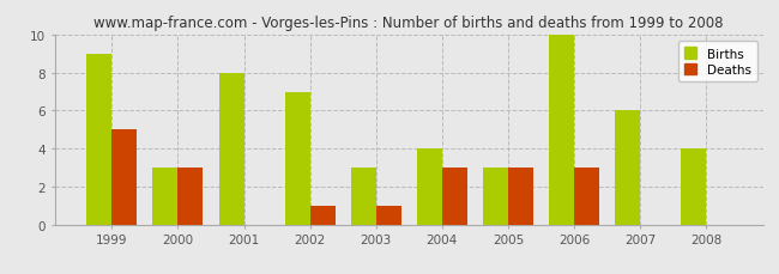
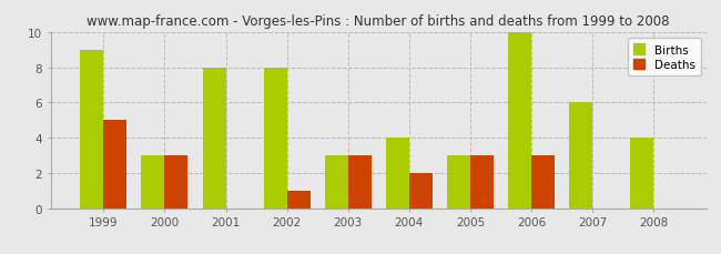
Births/2002: 7 -> 8
Deaths/2003: 1 -> 3
Deaths/2004: 3 -> 2
